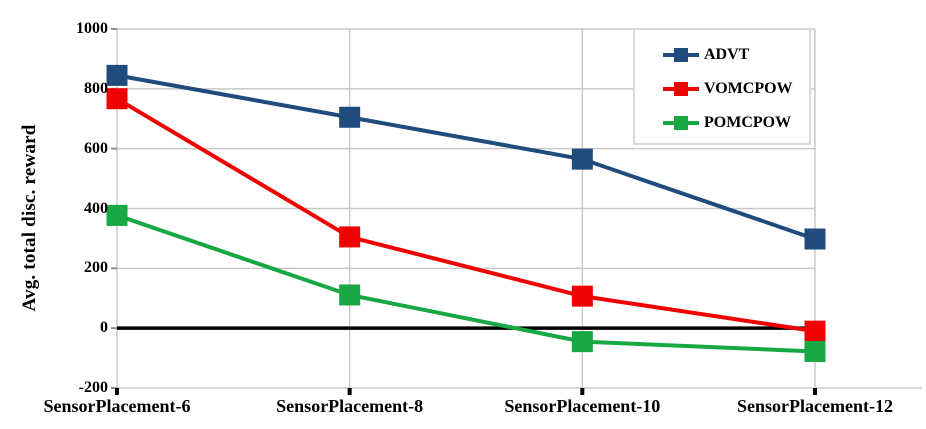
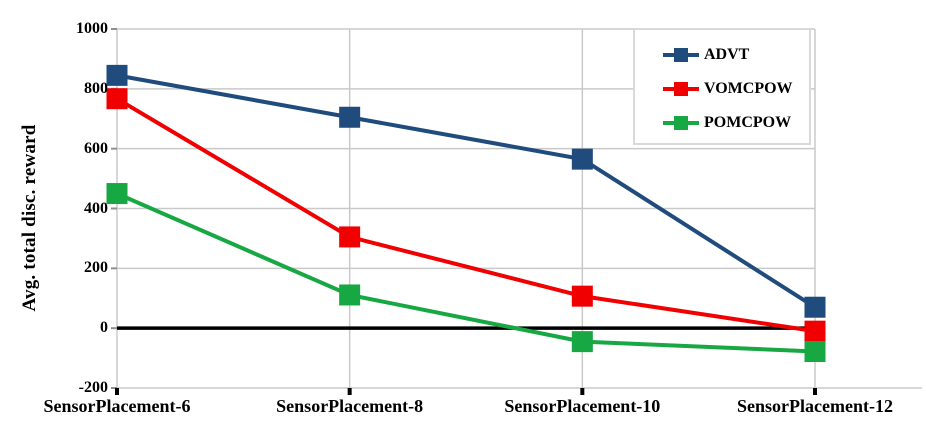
POMCPOW/SensorPlacement-6: 380 -> 450
ADVT/SensorPlacement-12: 300 -> 70
